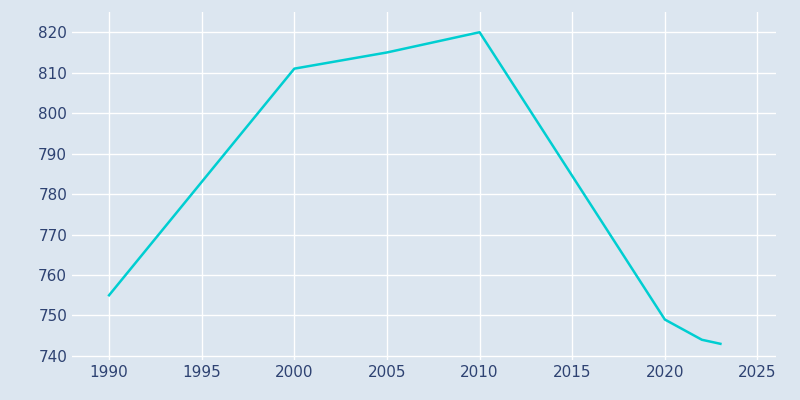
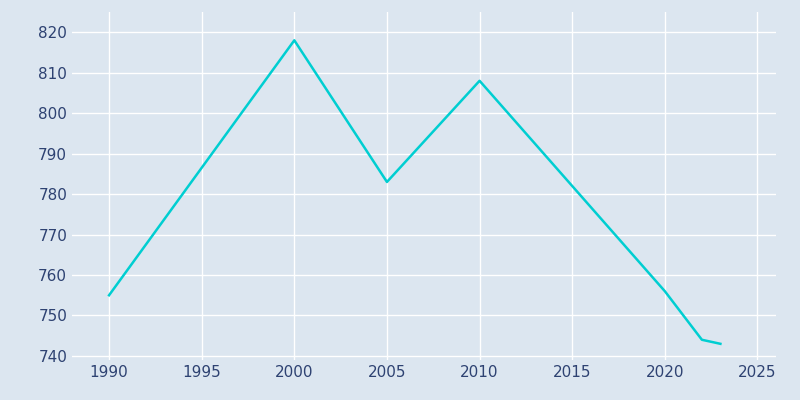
2000: 811 -> 818
2005: 815 -> 783
2010: 820 -> 808
2020: 749 -> 756
